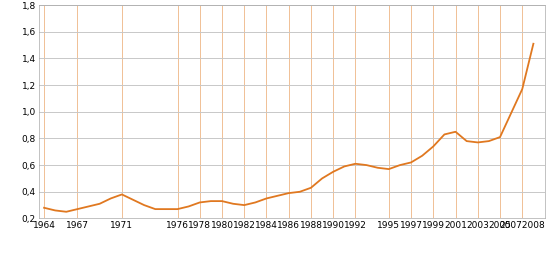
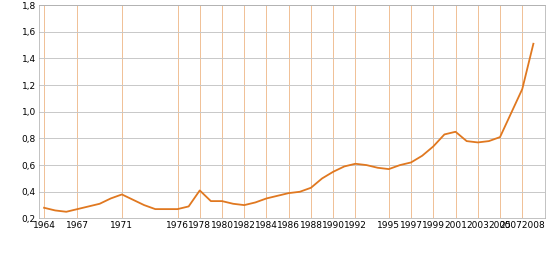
1978: 0,32 -> 0,41
